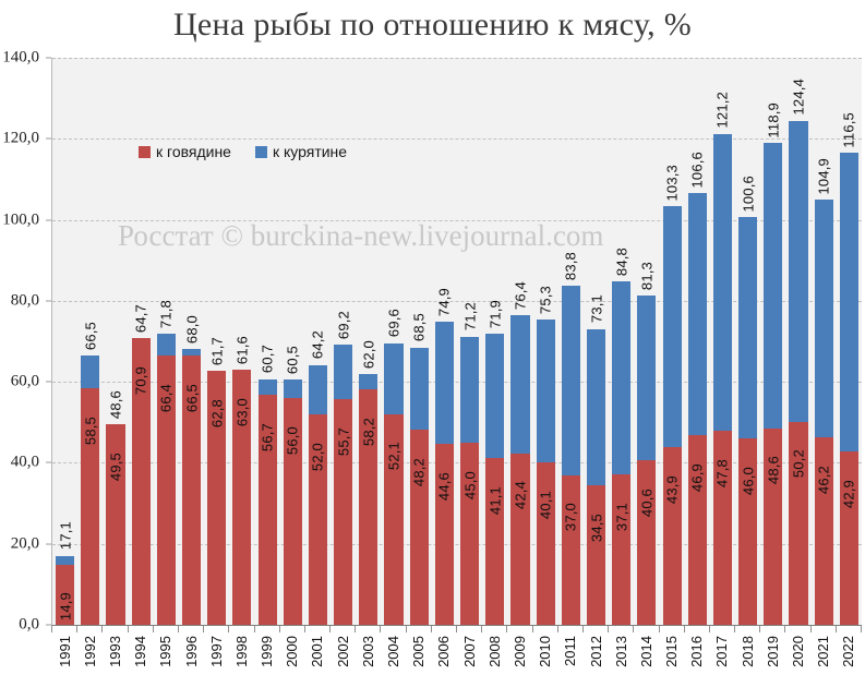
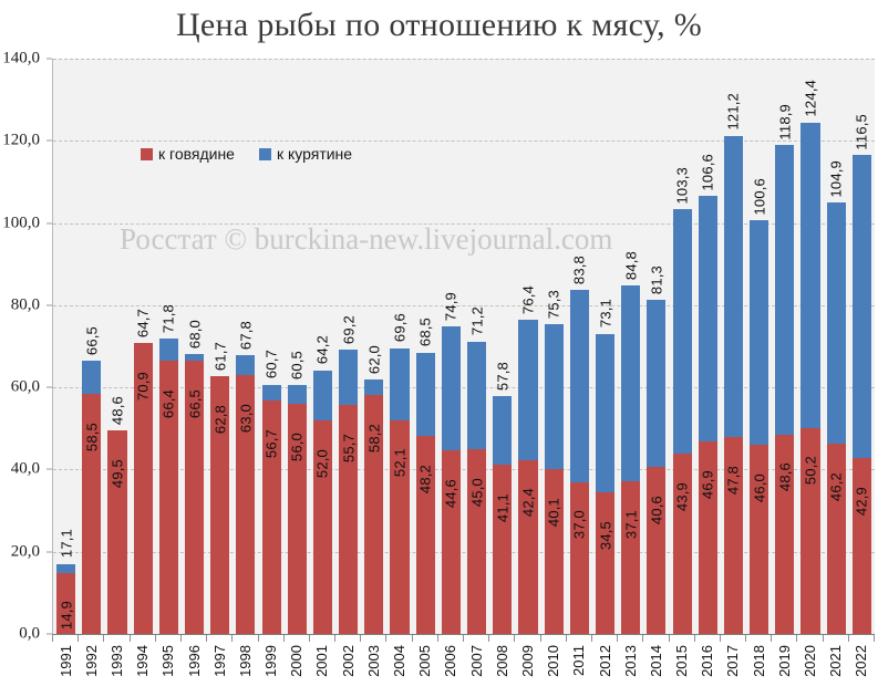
к курятине/1998: 61,6 -> 67,8
к курятине/2008: 71,9 -> 57,8
